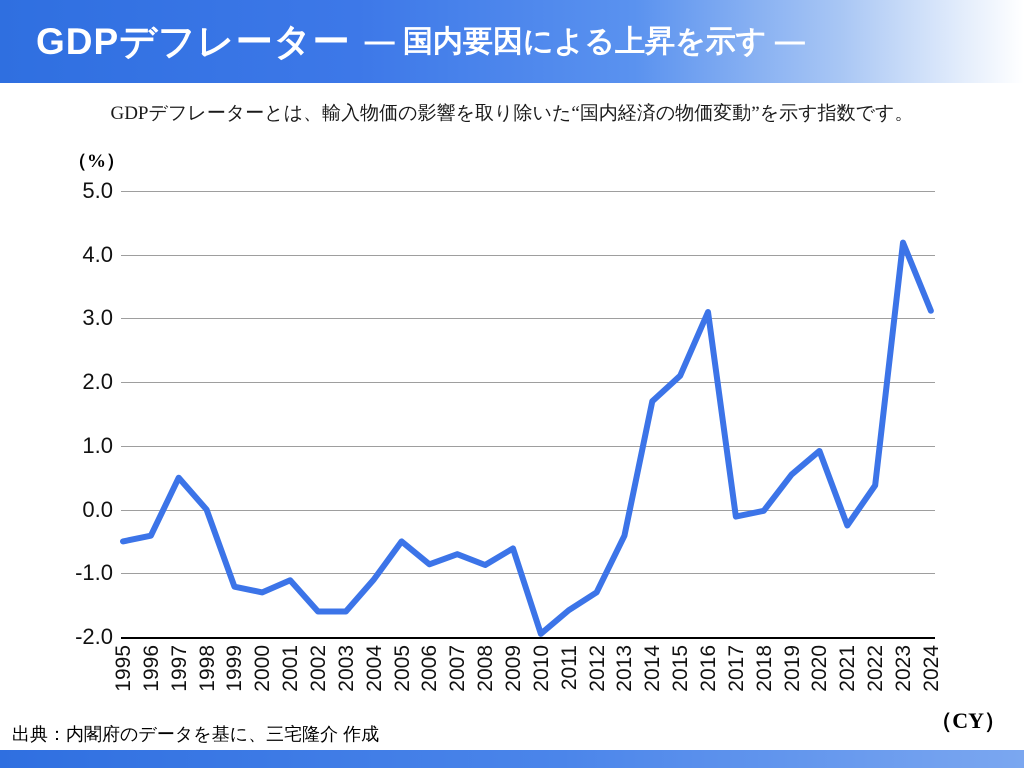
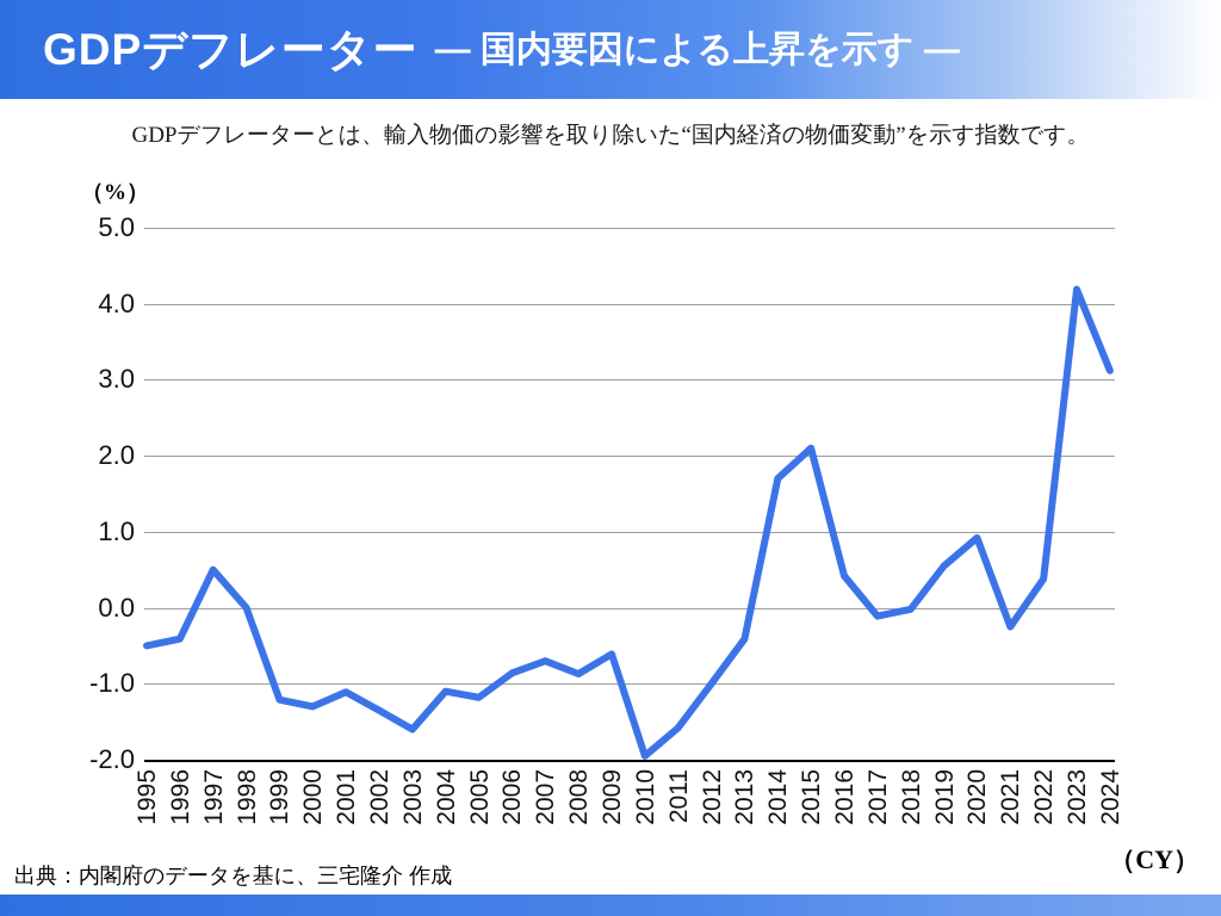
2002: -1.6 -> -1.4
2005: -0.5 -> -1.2
2012: -1.3 -> -1.0
2016: 3.1 -> 0.4
